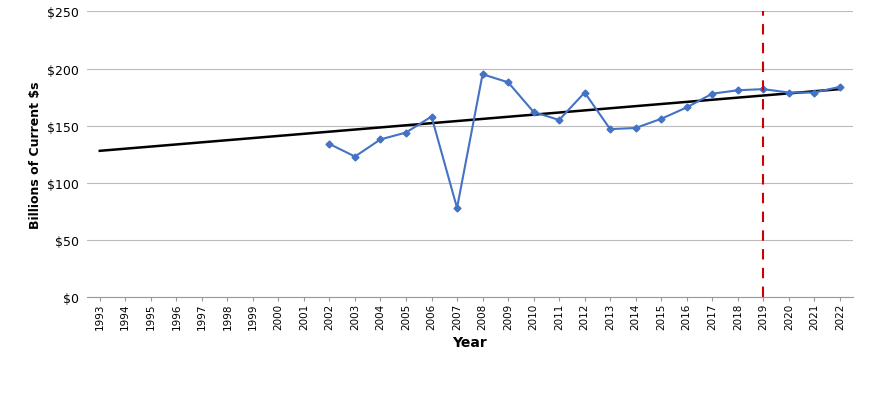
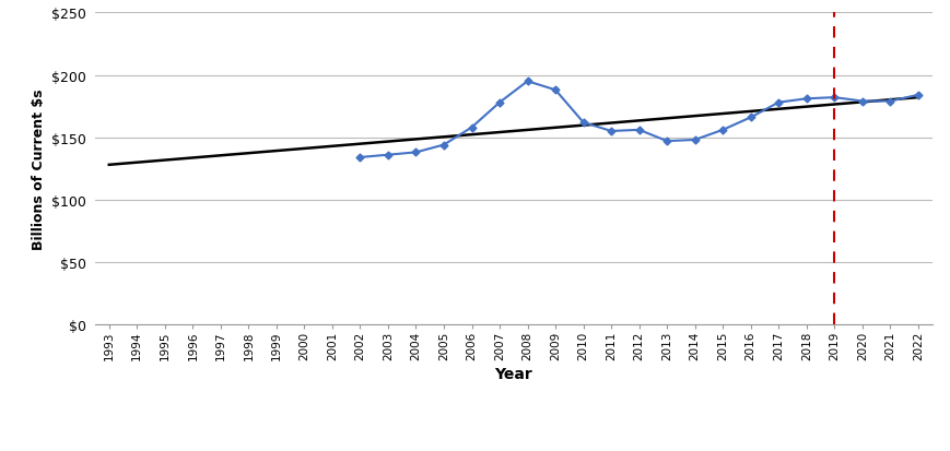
2003: $123 -> $136
2007: $78 -> $178
2012: $179 -> $156
